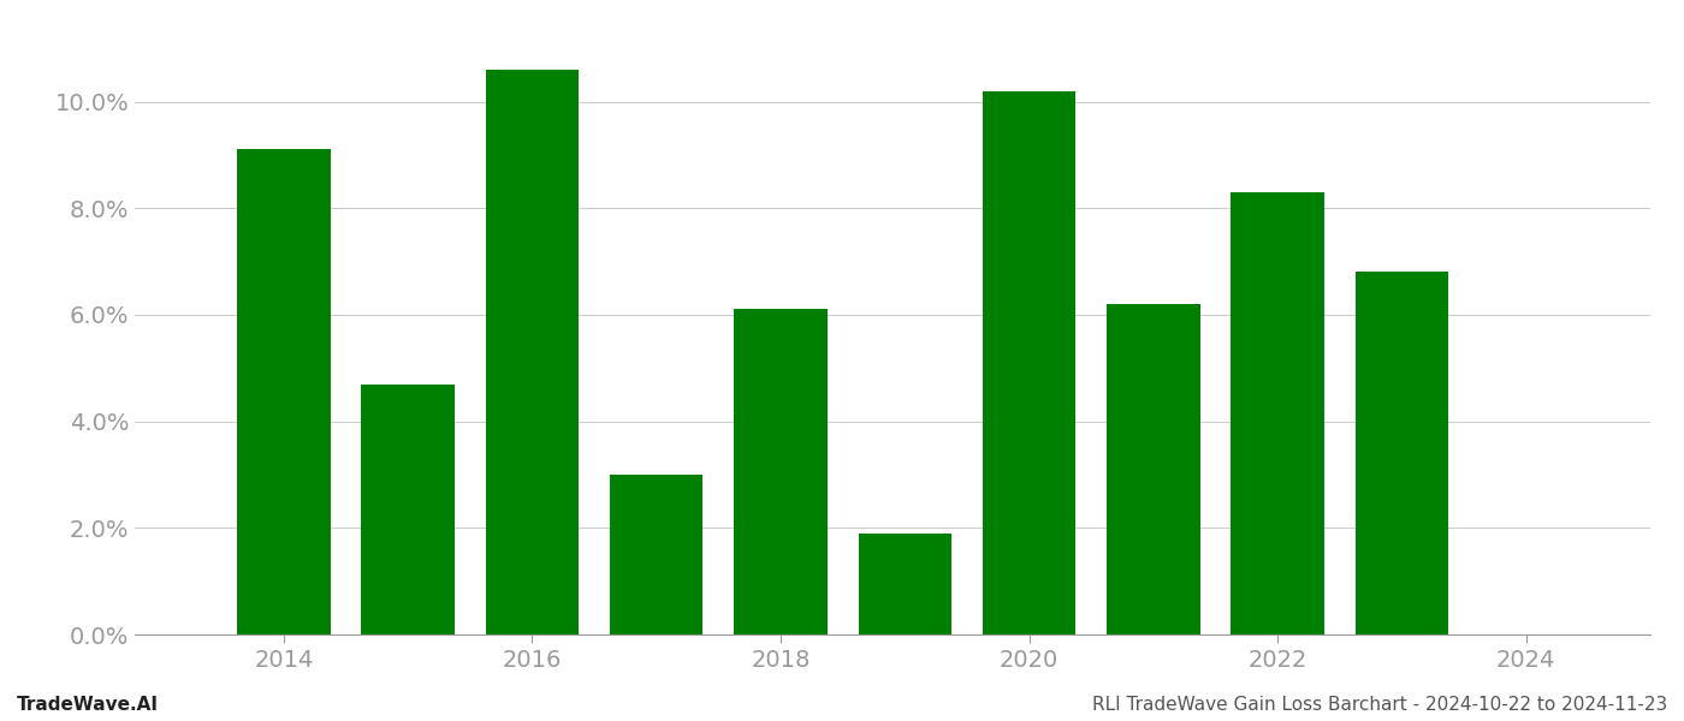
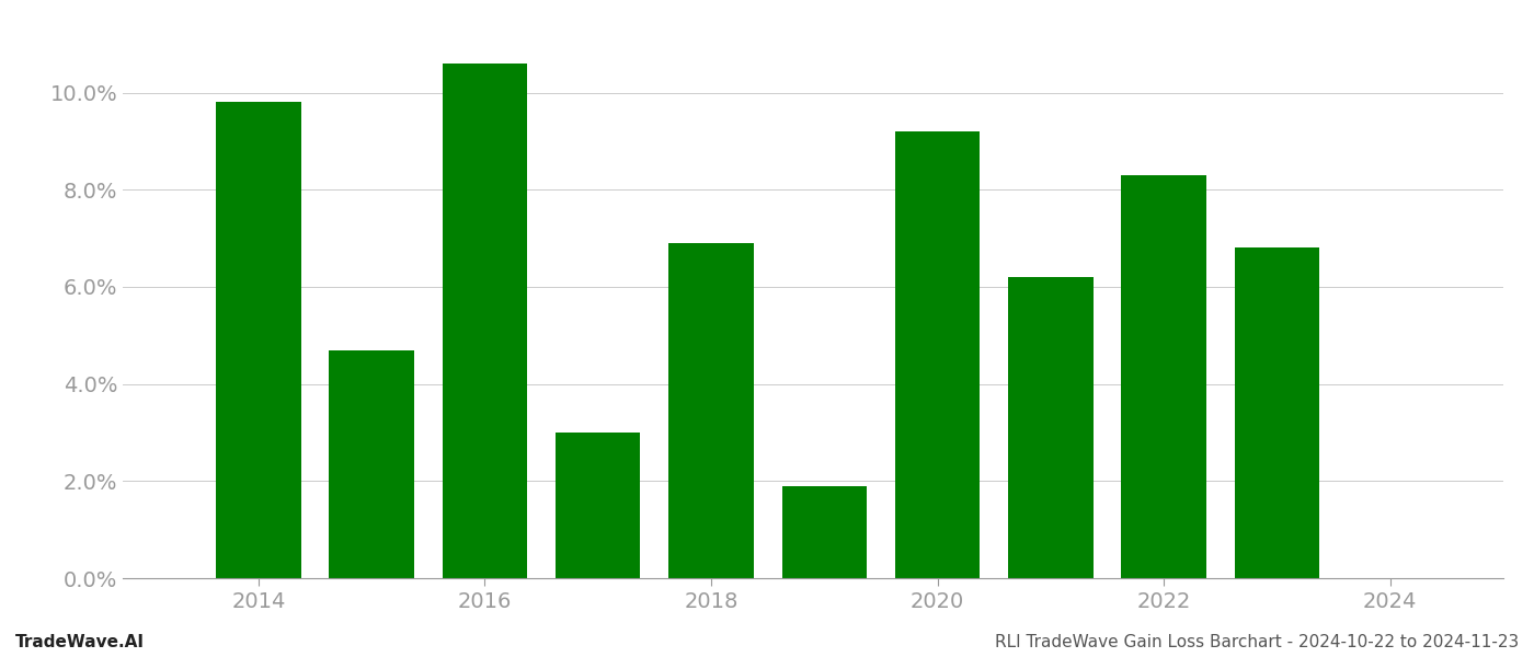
2014: 9.1% -> 9.8%
2018: 6.1% -> 6.9%
2020: 10.2% -> 9.2%
